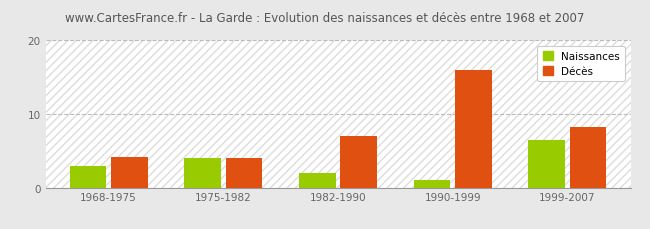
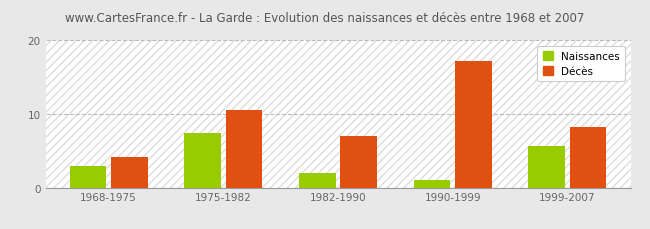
Naissances/1975-1982: 4.0 -> 7.4
Décès/1975-1982: 4.0 -> 10.6
Décès/1990-1999: 16.0 -> 17.2
Naissances/1999-2007: 6.5 -> 5.6
